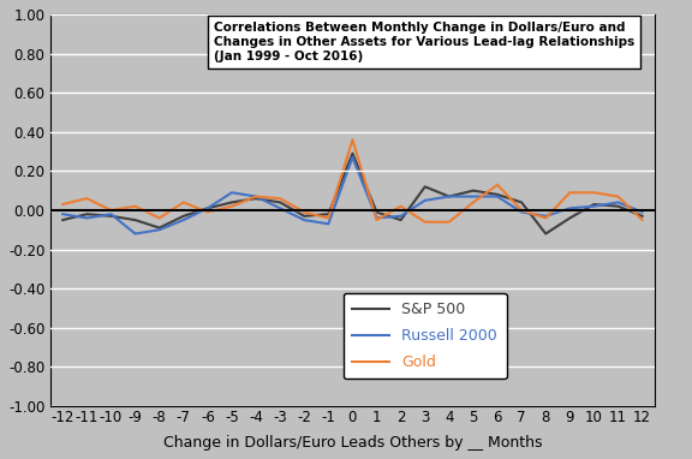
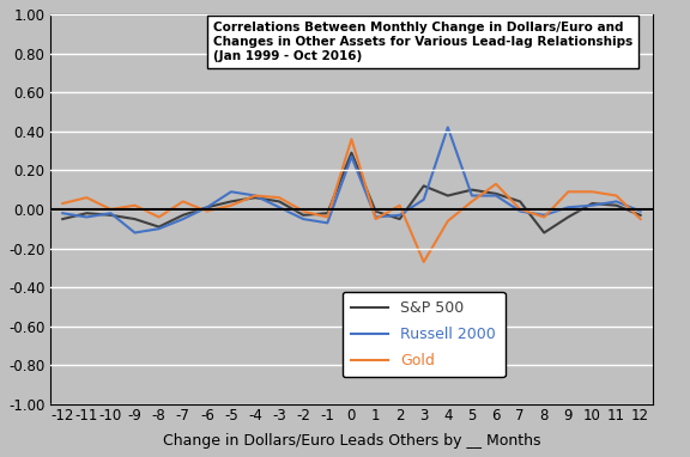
Gold/3: -0.06 -> -0.27
Russell 2000/4: 0.07 -> 0.42
